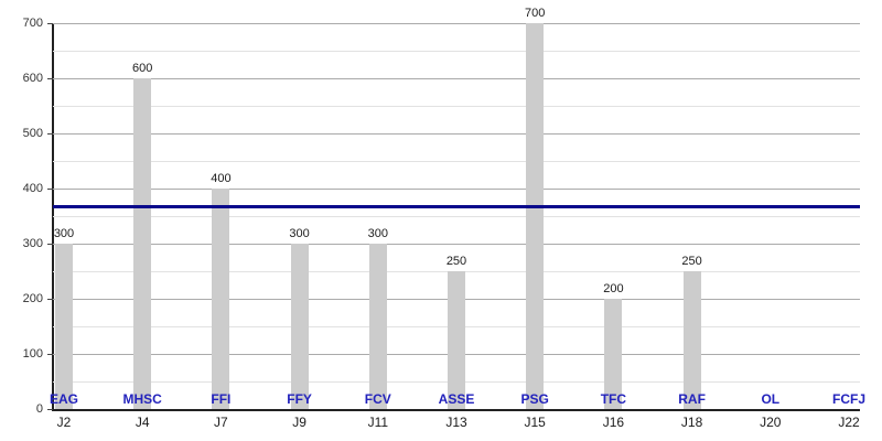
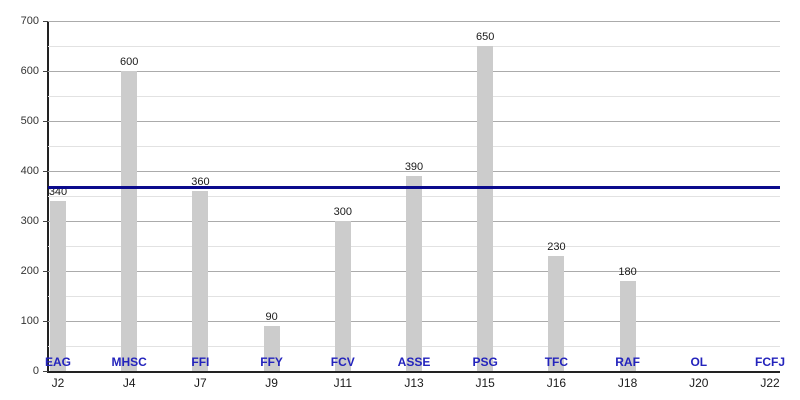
J2: 300 -> 340
J7: 400 -> 360
J9: 300 -> 90
J13: 250 -> 390
J15: 700 -> 650
J16: 200 -> 230
J18: 250 -> 180
